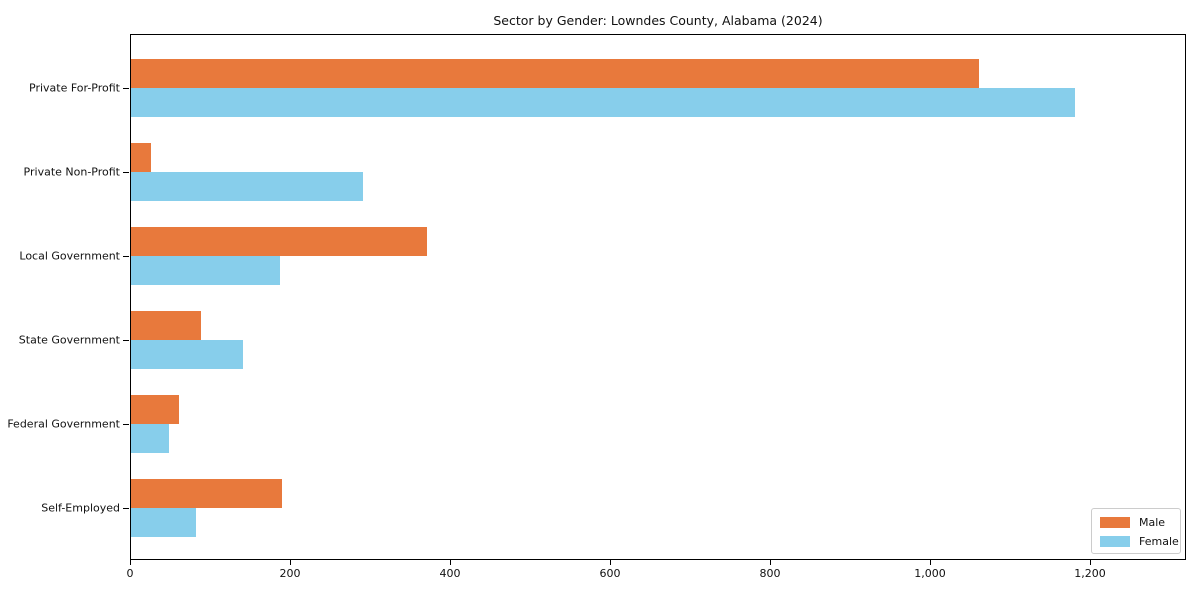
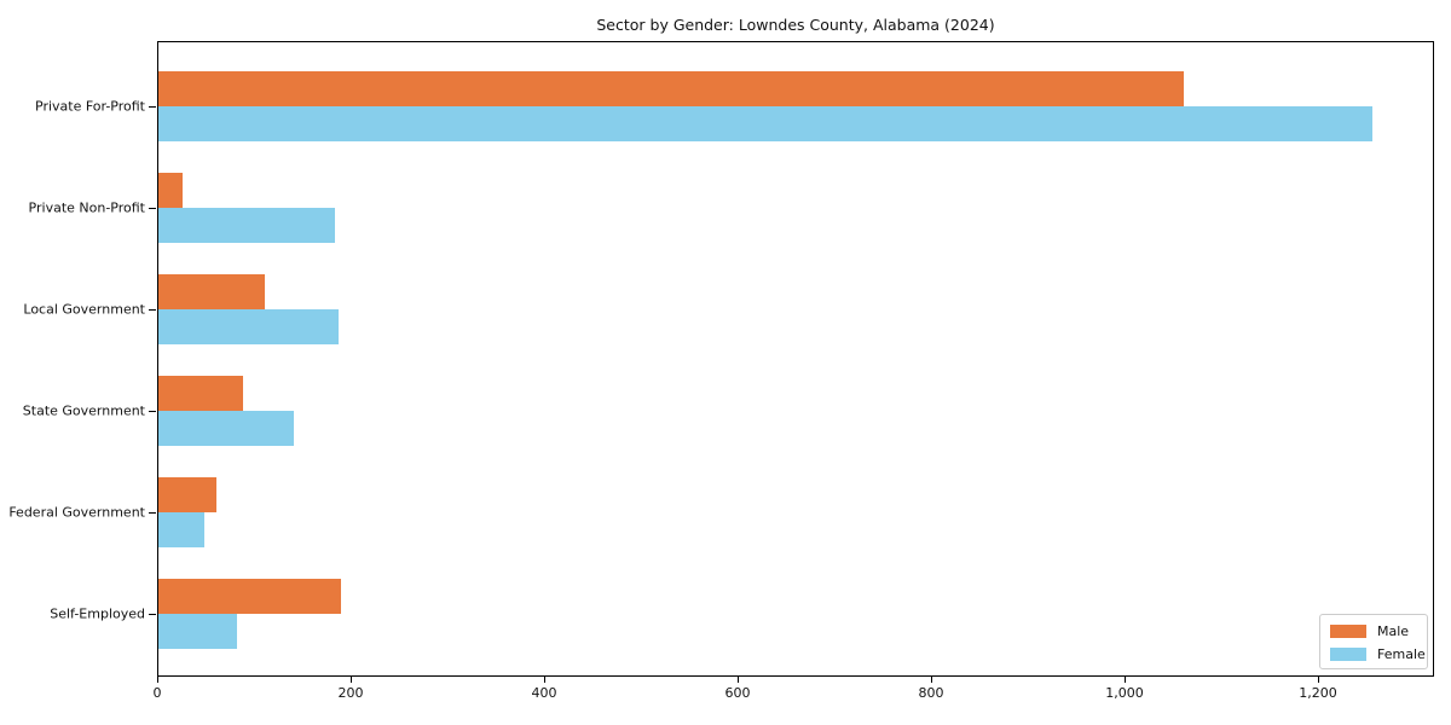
Female/Private For-Profit: 1180 -> 1260
Female/Private Non-Profit: 290 -> 180
Male/Local Government: 370 -> 110
